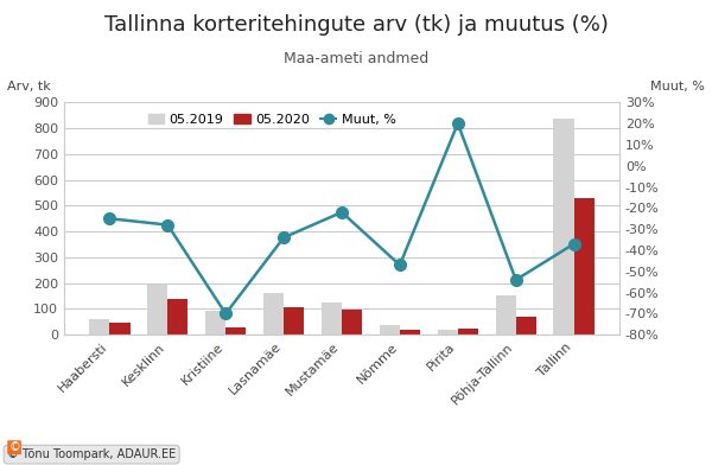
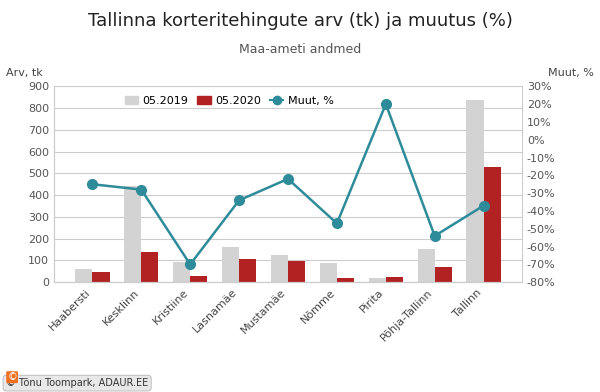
05.2019/Kesklinn: 192 -> 440
05.2019/Nõmme: 38 -> 90
